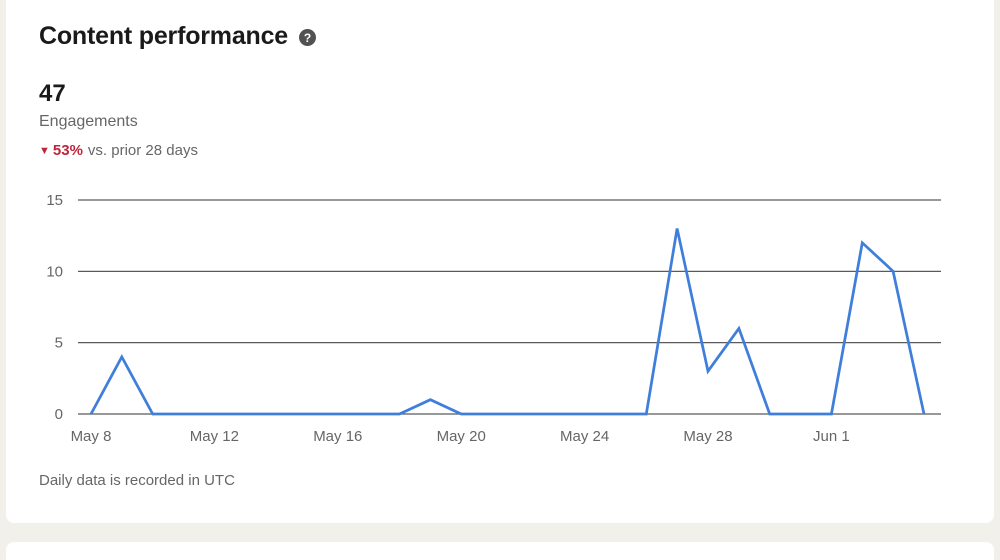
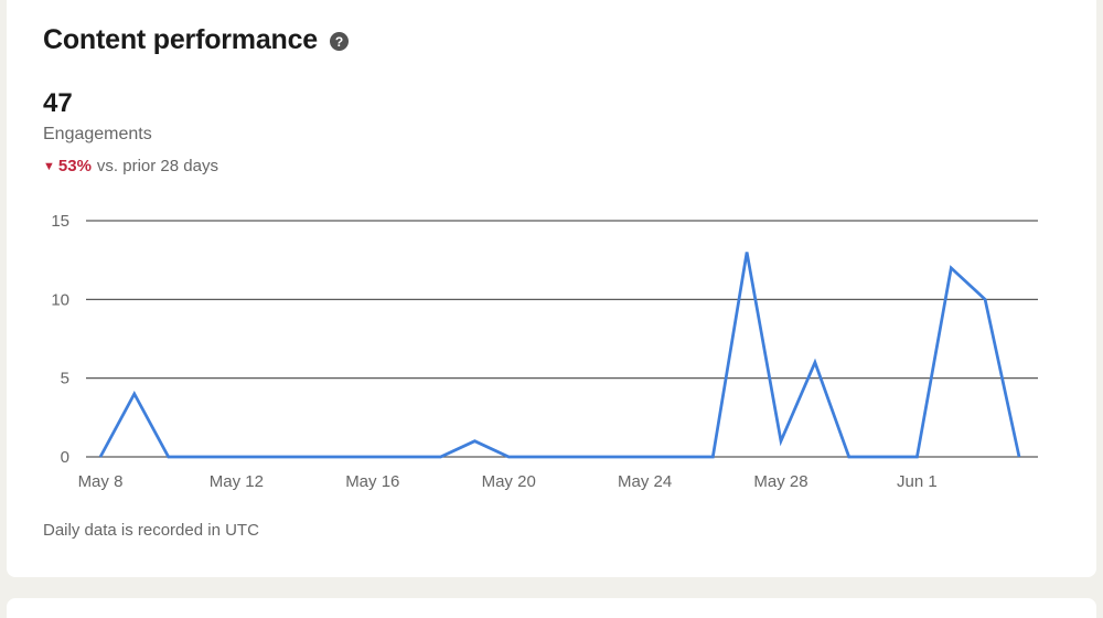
May 28: 3 -> 1
